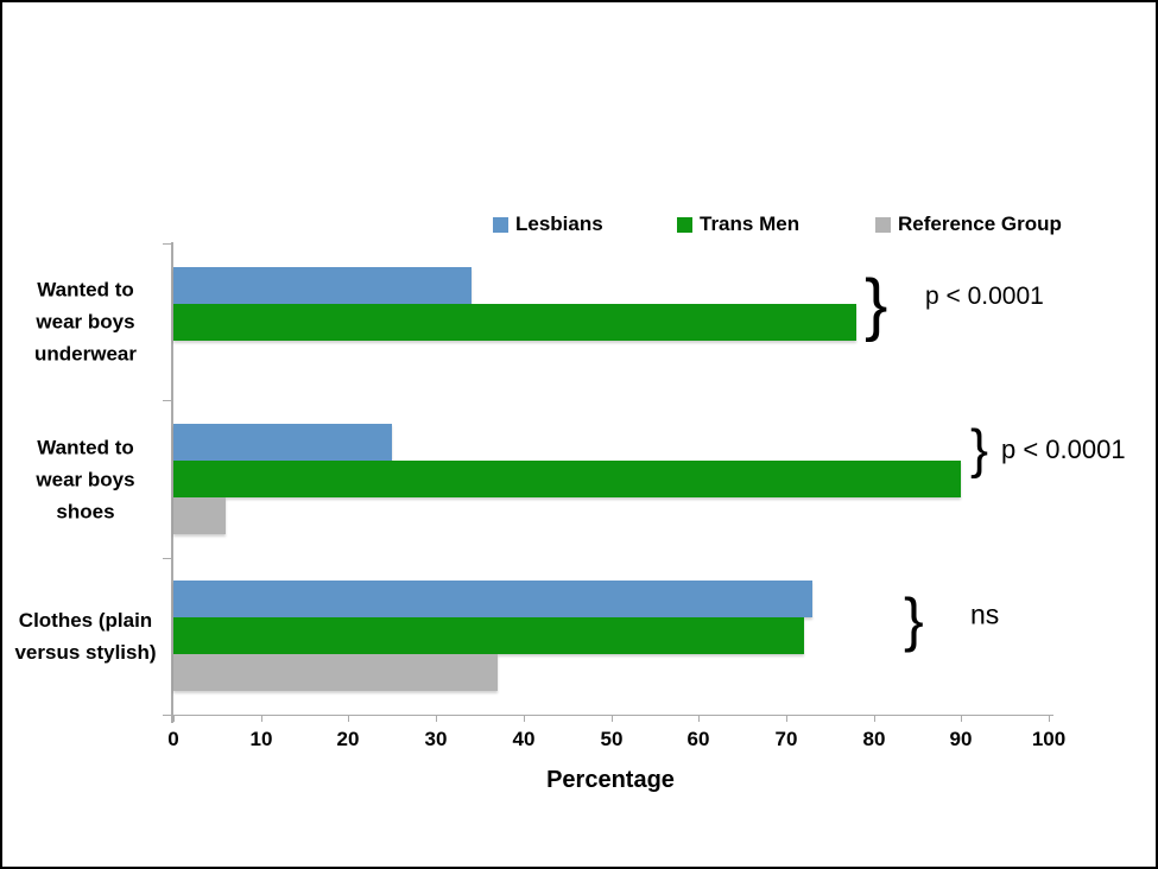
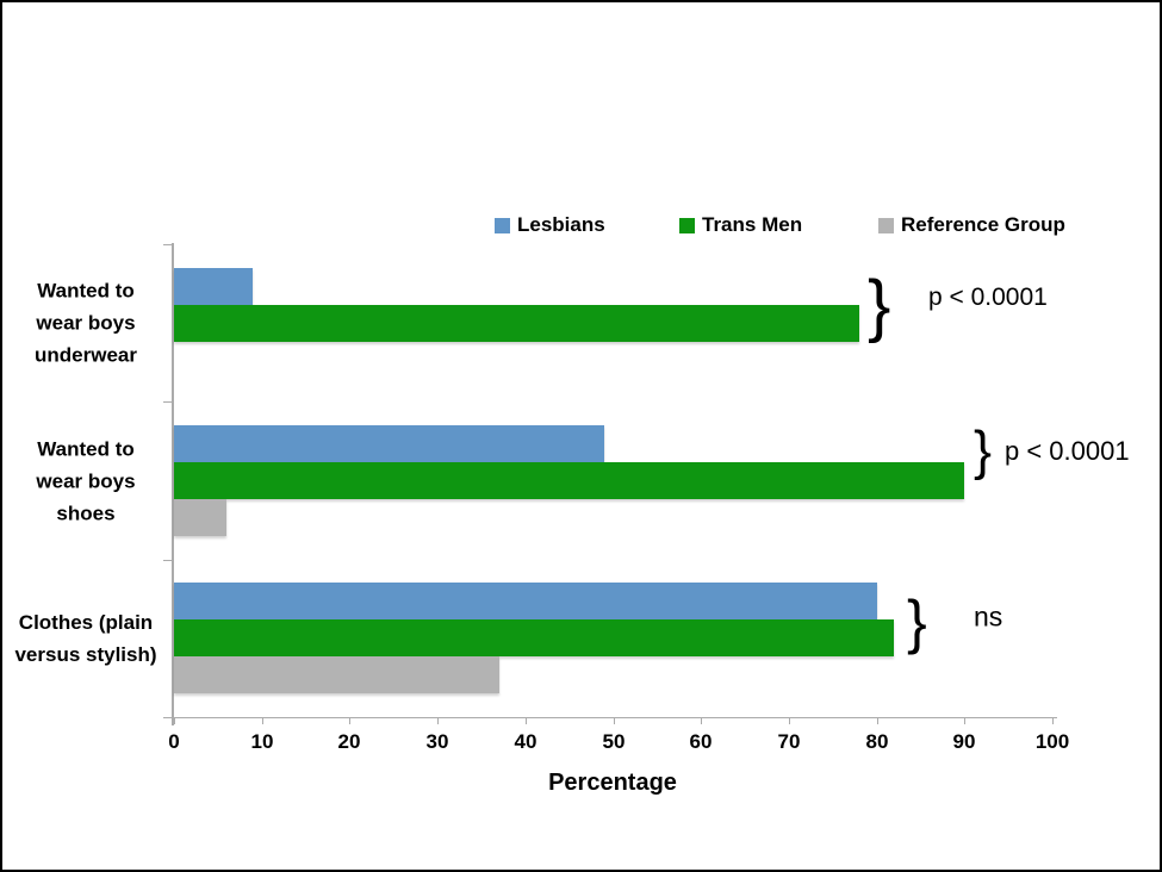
Lesbians/Wanted to wear boys underwear: 34 -> 9
Lesbians/Wanted to wear boys shoes: 25 -> 49
Lesbians/Clothes (plain versus stylish): 73 -> 80
Trans Men/Clothes (plain versus stylish): 72 -> 82
